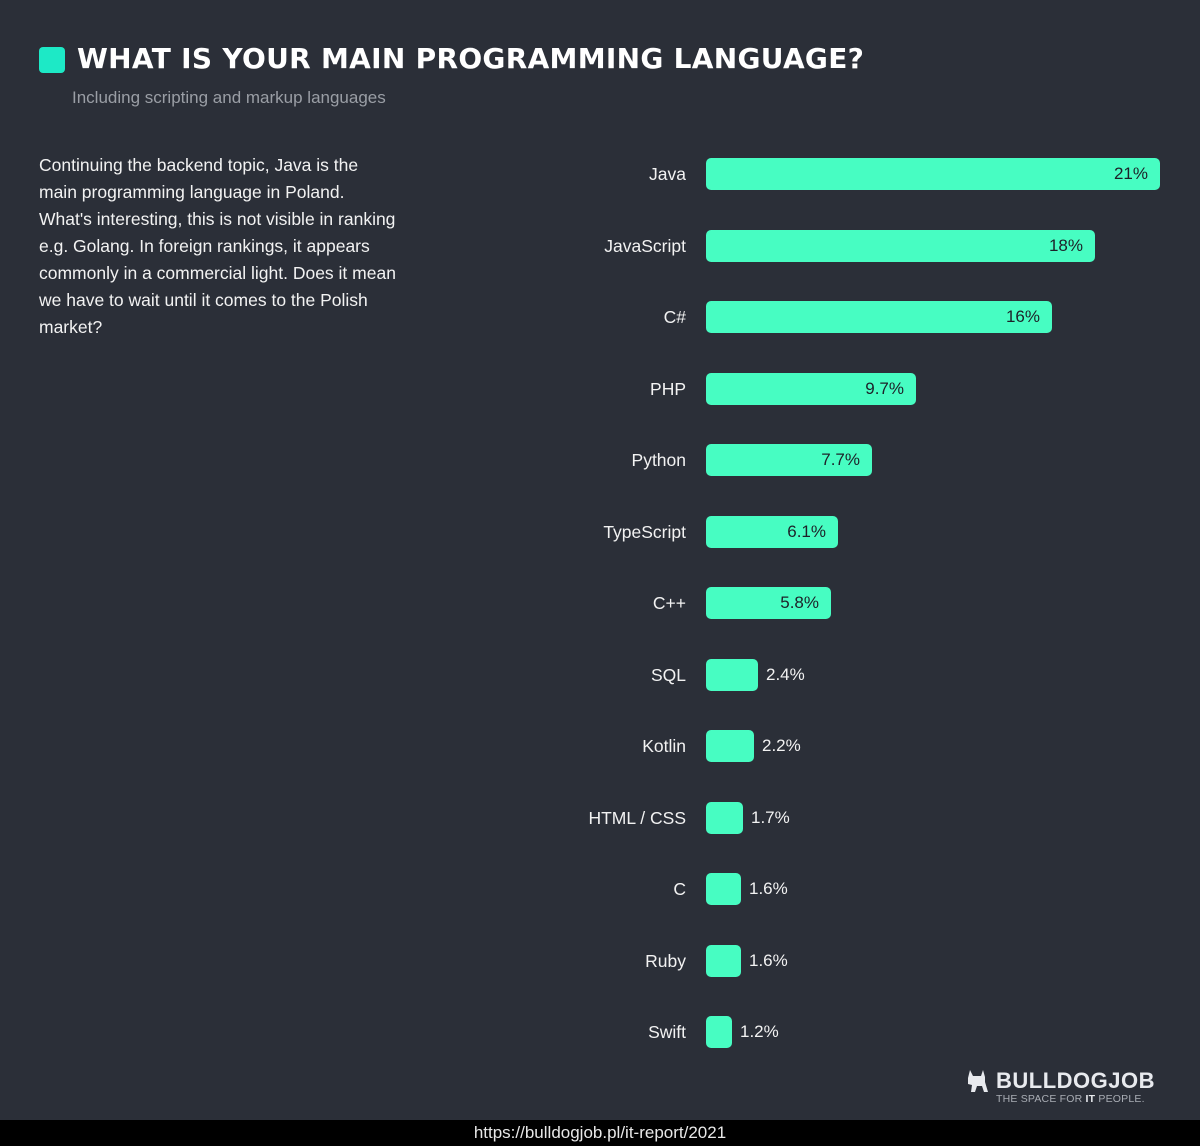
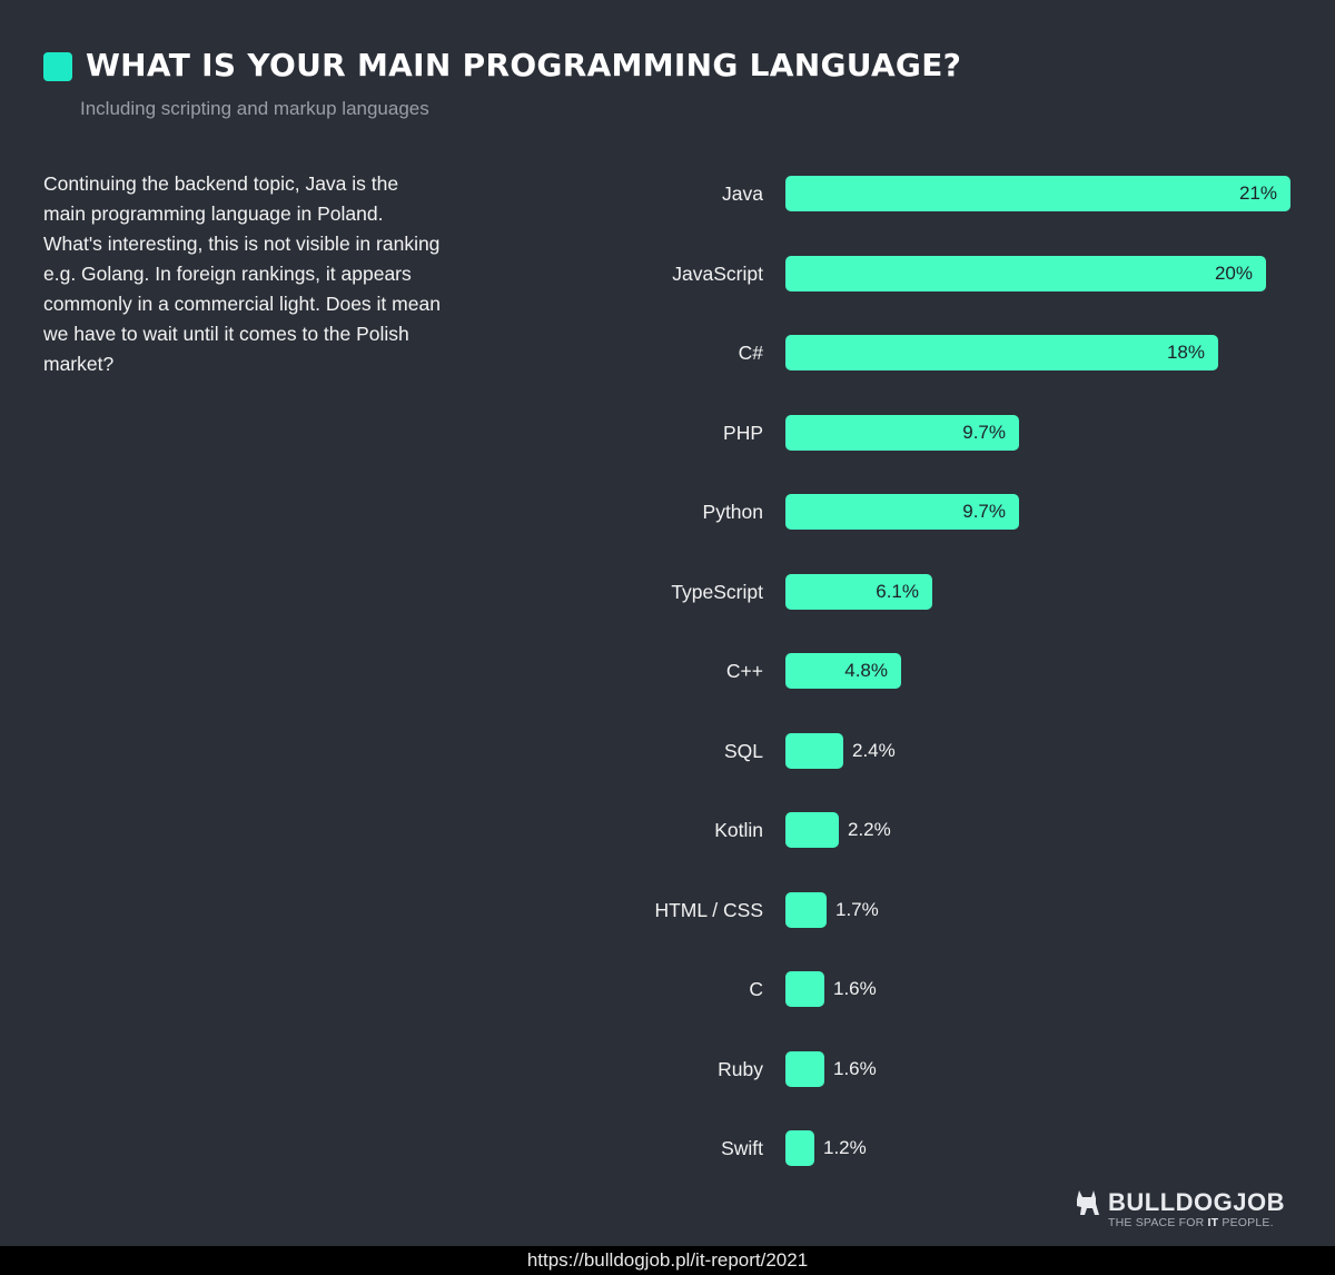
JavaScript: 18% -> 20%
C#: 16% -> 18%
Python: 7.7% -> 9.7%
C++: 5.8% -> 4.8%
